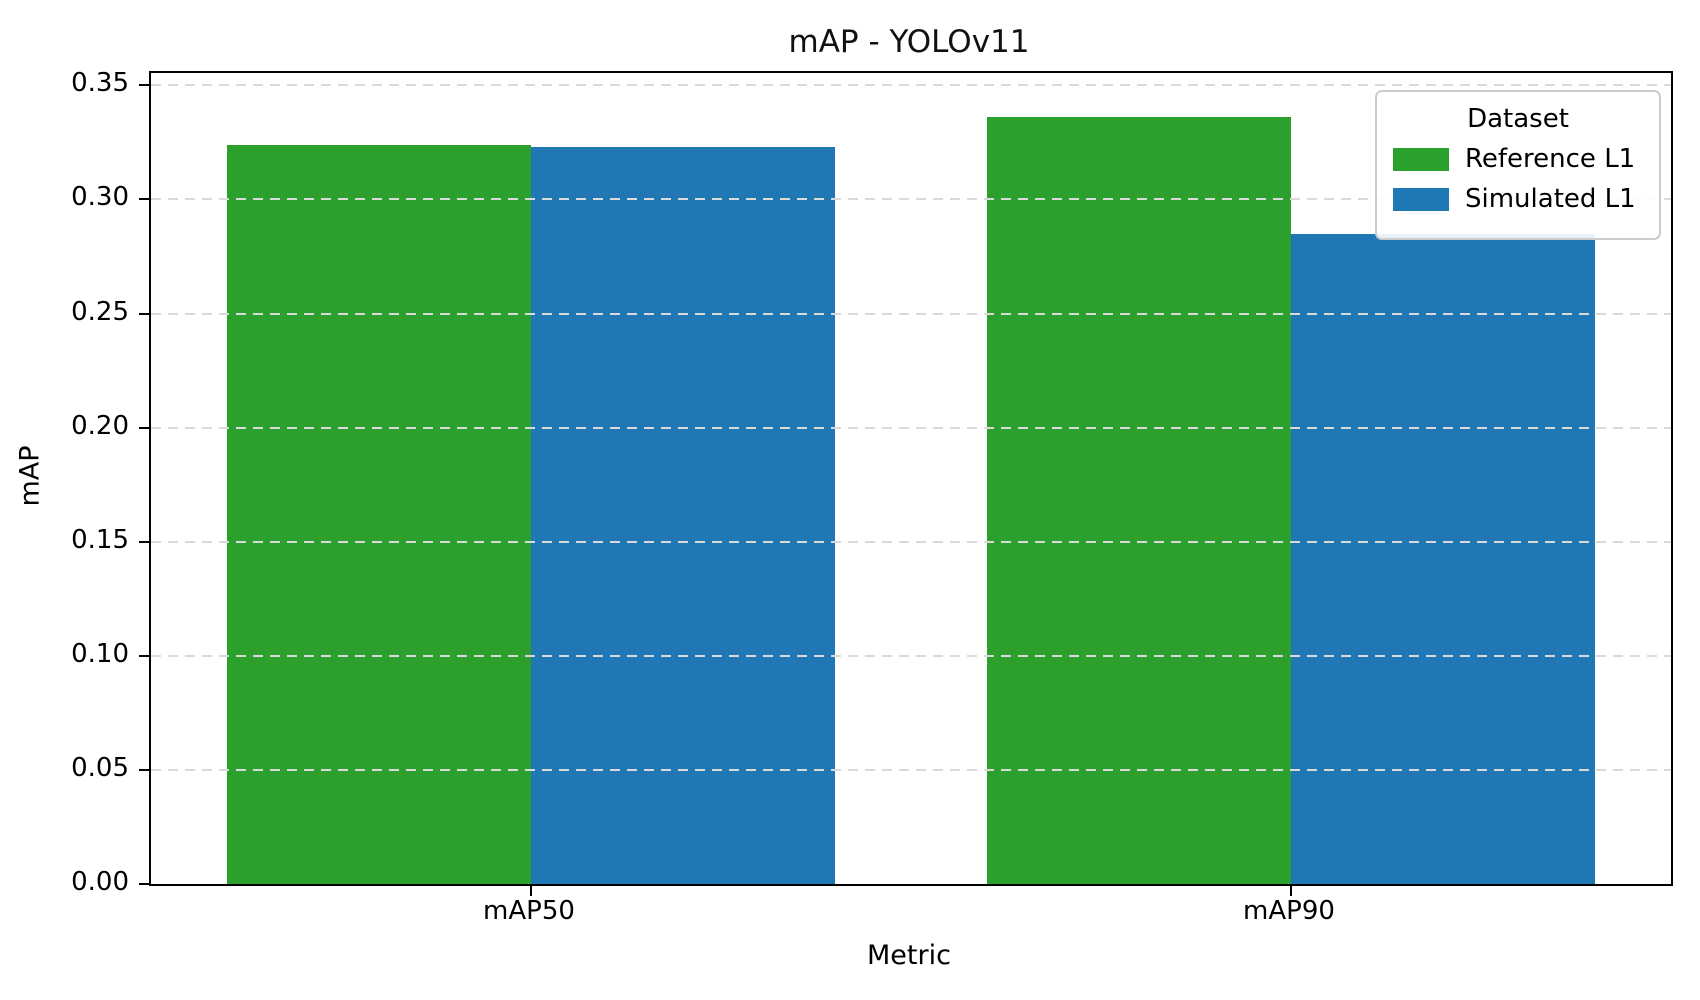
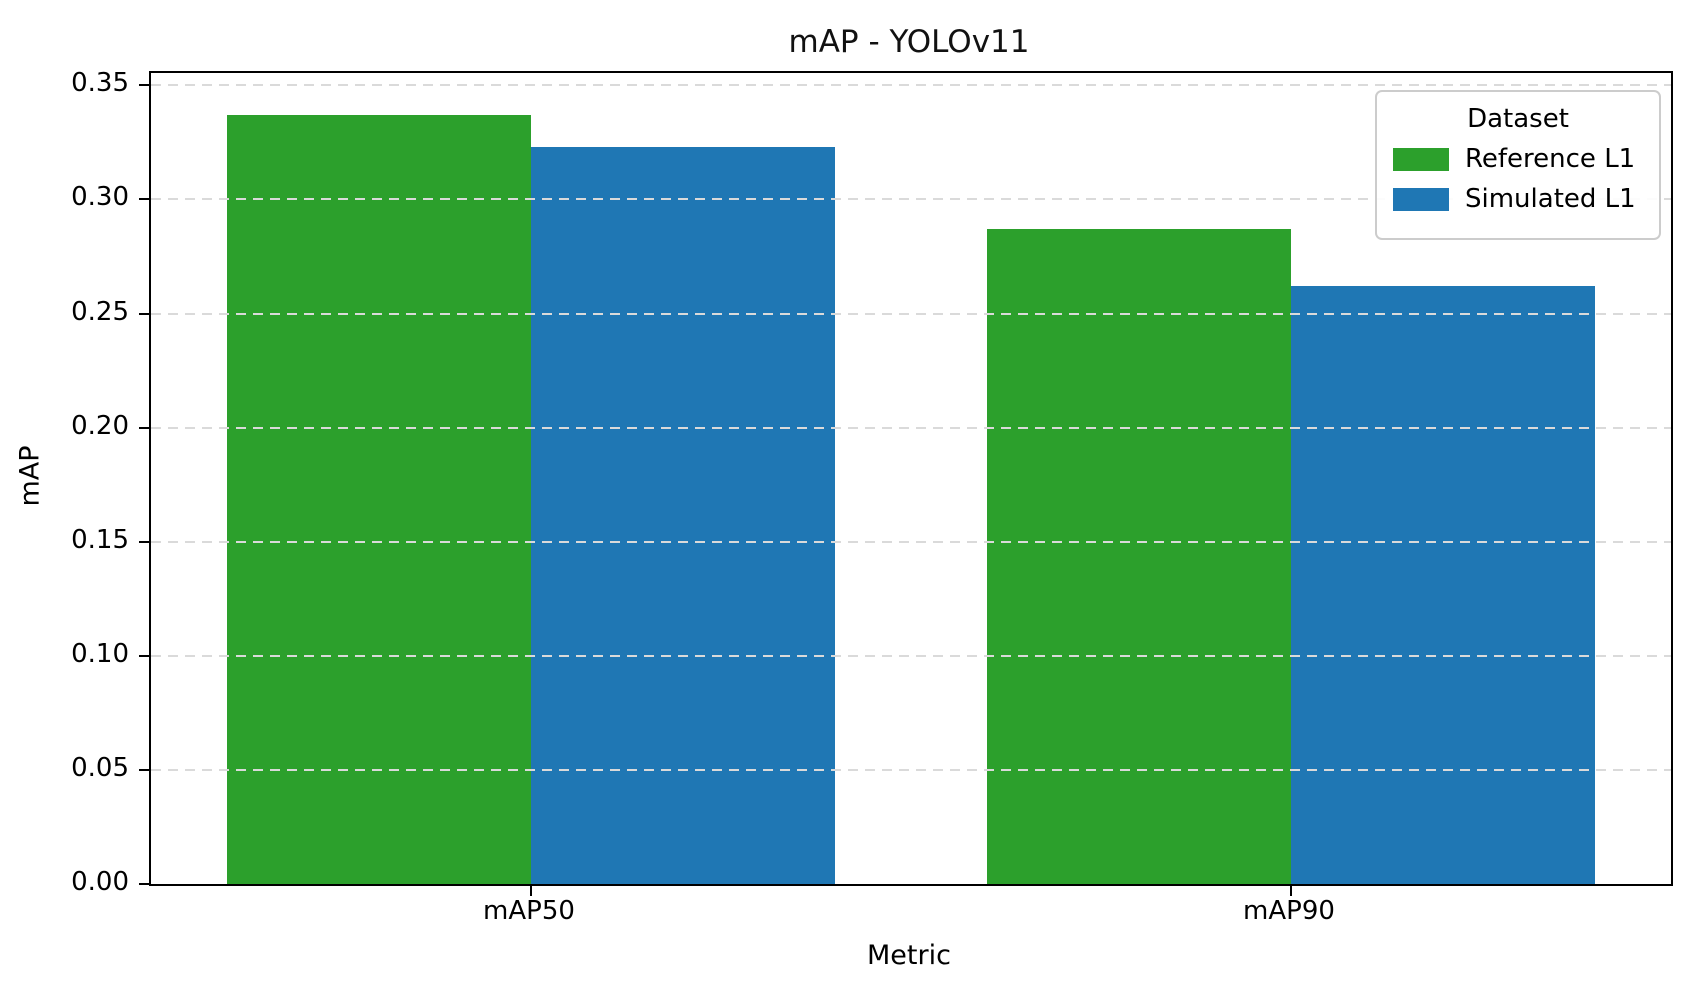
Reference L1/mAP50: 0.324 -> 0.337
Reference L1/mAP90: 0.336 -> 0.287
Simulated L1/mAP90: 0.285 -> 0.262
